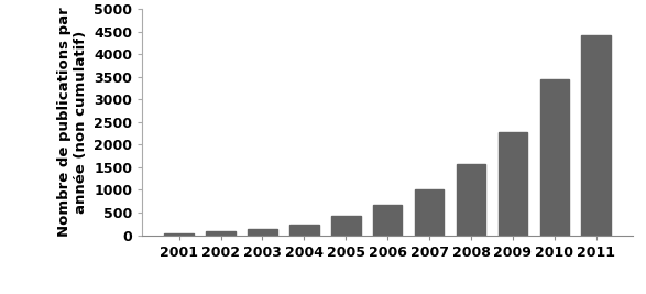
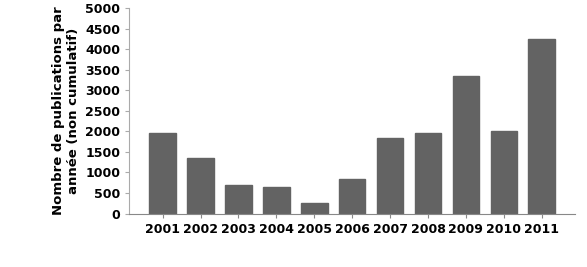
2001: 30 -> 1950
2002: 80 -> 1350
2003: 140 -> 700
2004: 240 -> 650
2005: 430 -> 250
2006: 680 -> 850
2007: 1020 -> 1850
2008: 1580 -> 1950
2009: 2270 -> 3350
2010: 3450 -> 2000
2011: 4420 -> 4250
